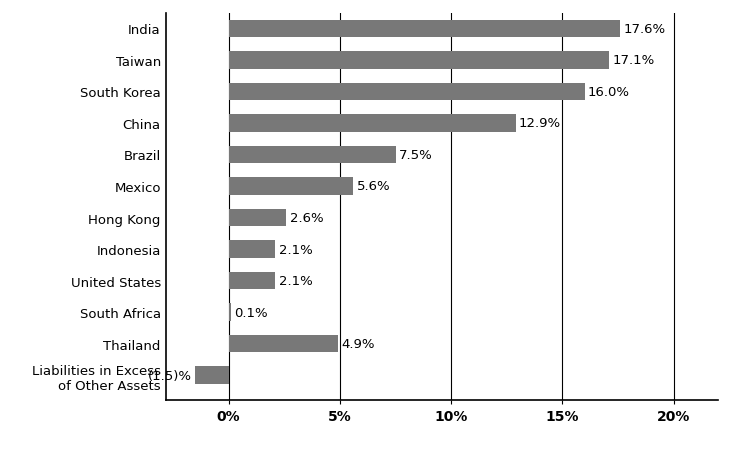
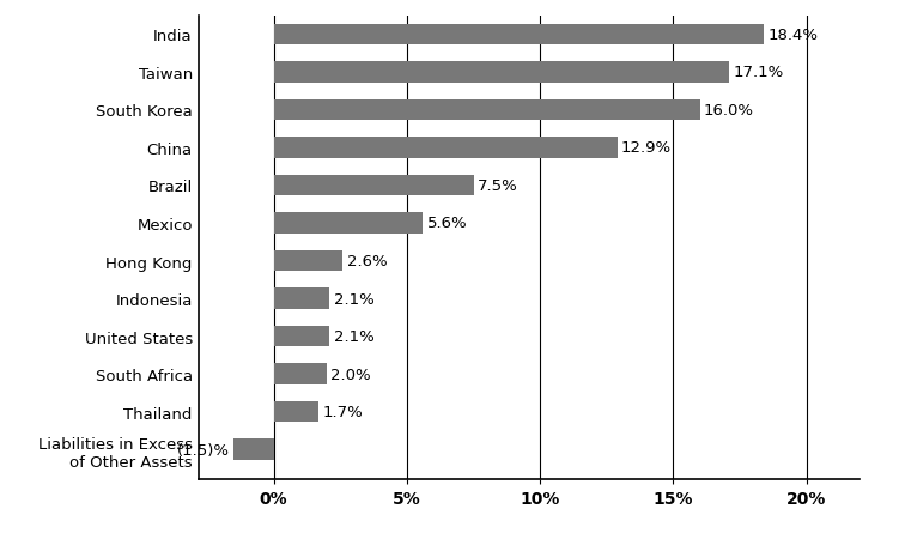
India: 17.6% -> 18.4%
South Africa: 0.1% -> 2.0%
Thailand: 4.9% -> 1.7%
